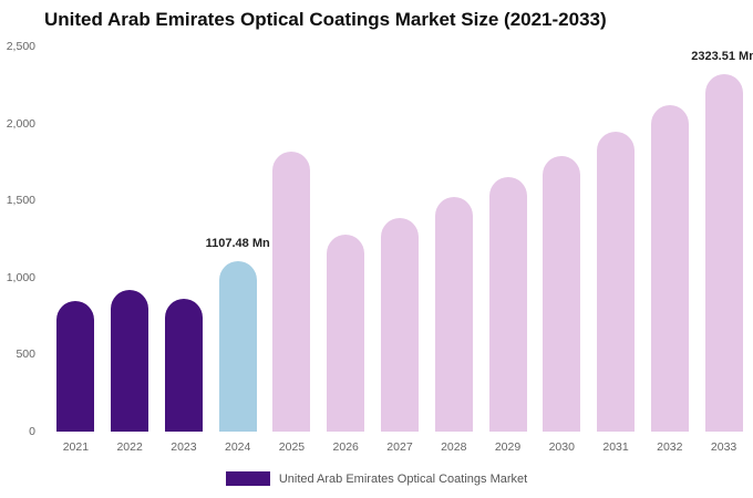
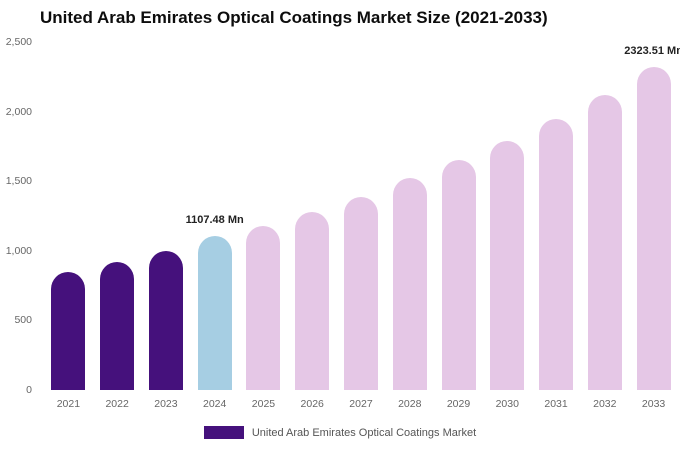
2023: 860 -> 1000
2025: 1820 -> 1180
